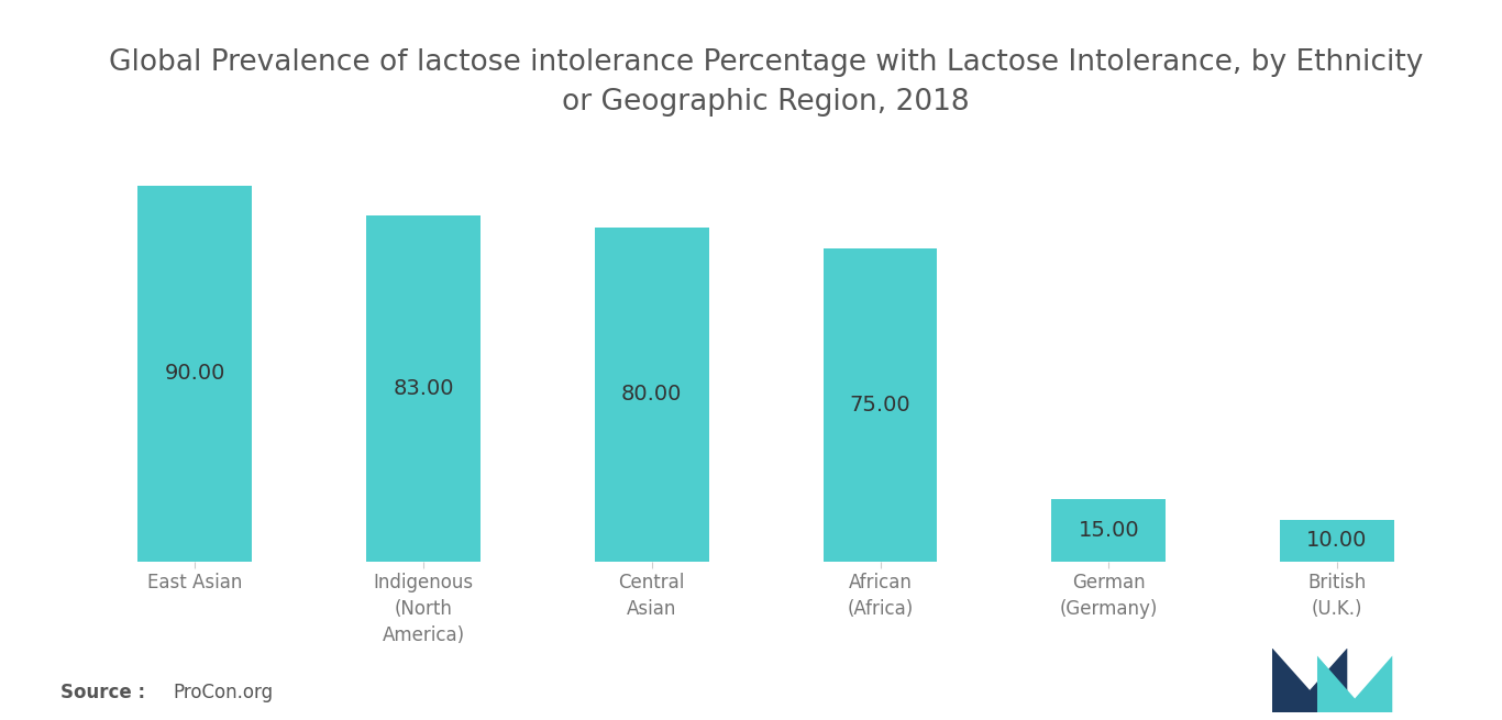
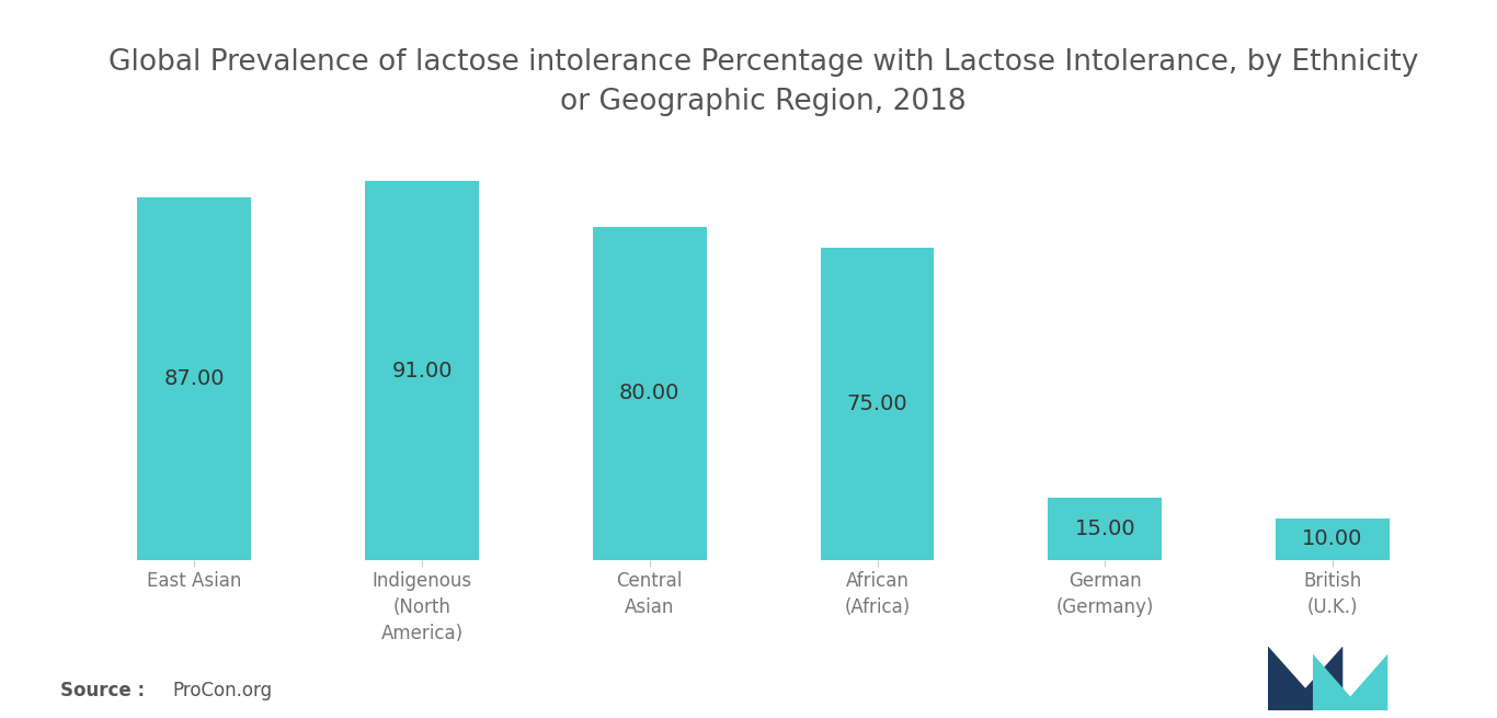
East Asian: 90.00 -> 87.00
Indigenous (North America): 83.00 -> 91.00
